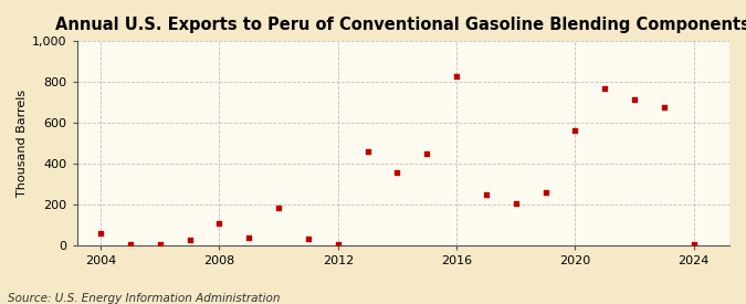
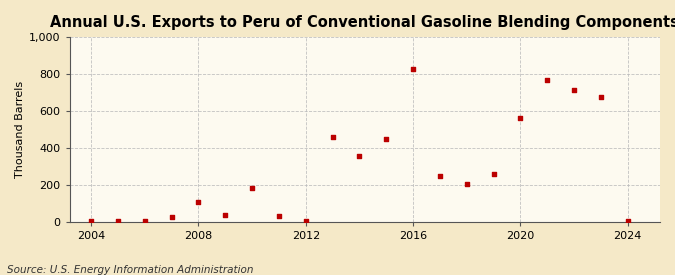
2004: 60 -> 0
